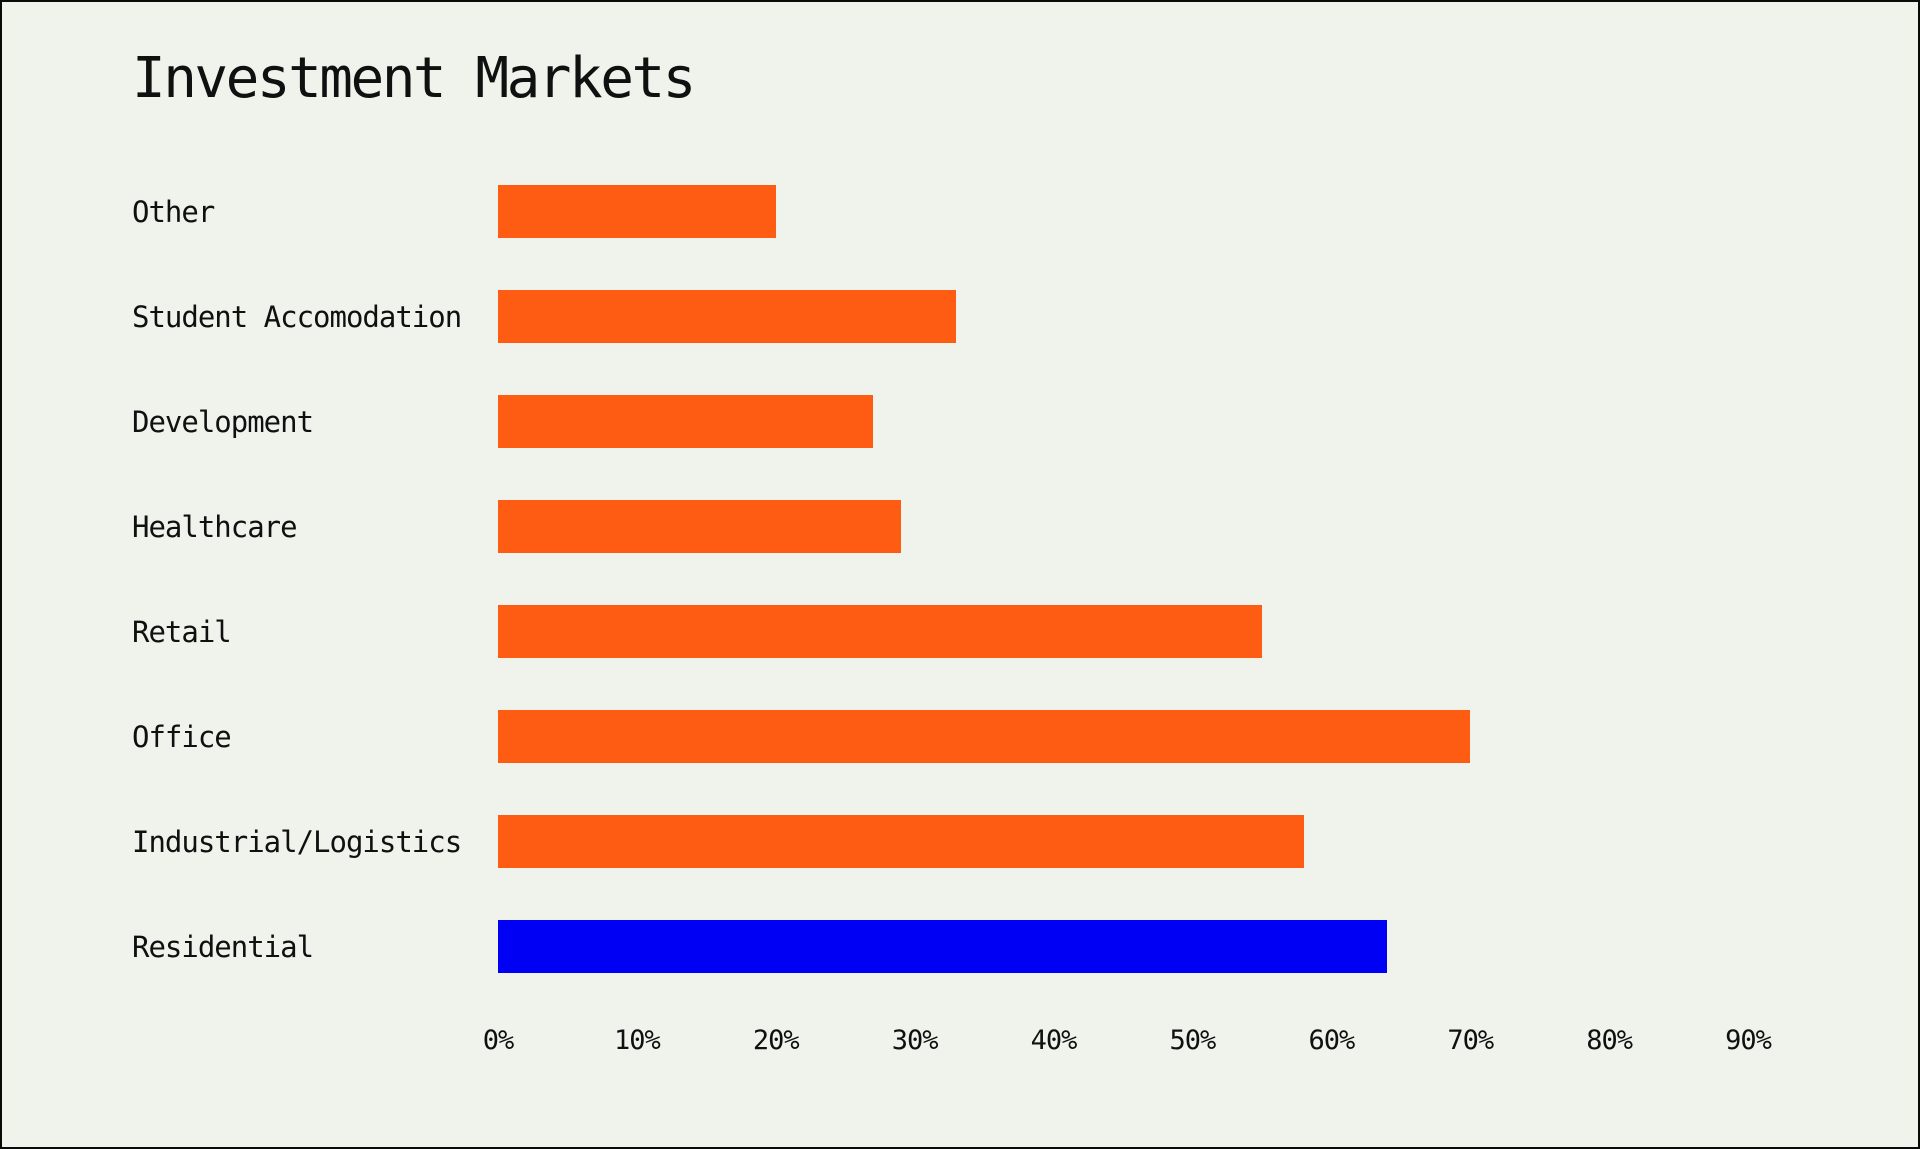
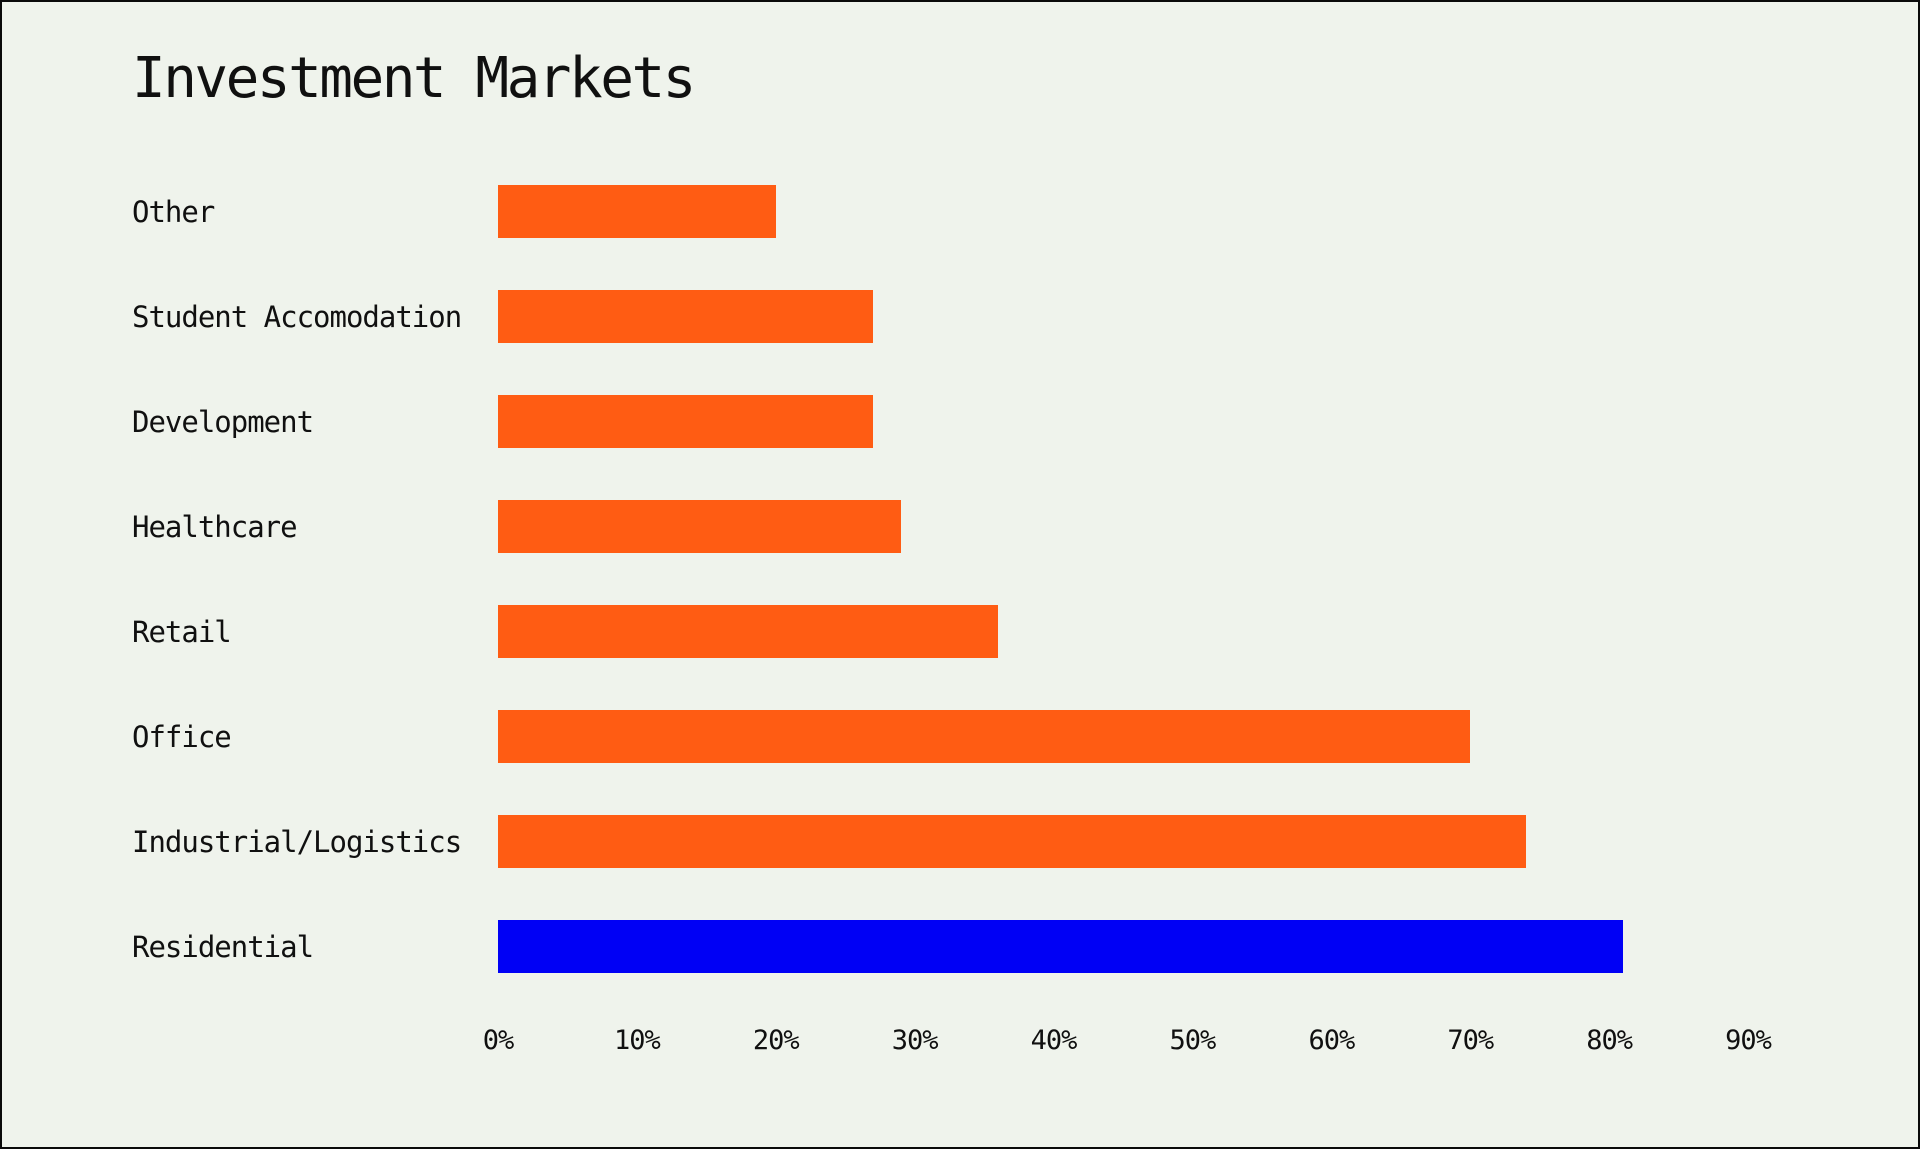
Student Accomodation: 33% -> 27%
Retail: 55% -> 36%
Industrial/Logistics: 58% -> 74%
Residential: 64% -> 81%
